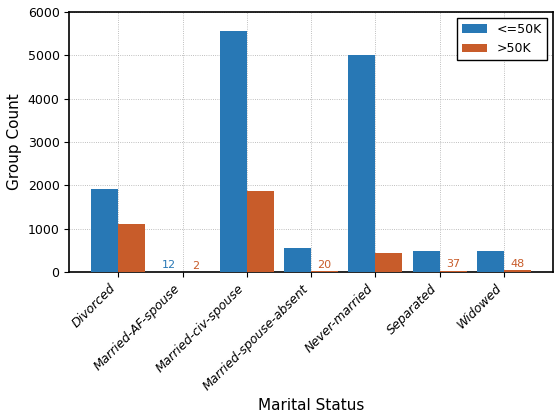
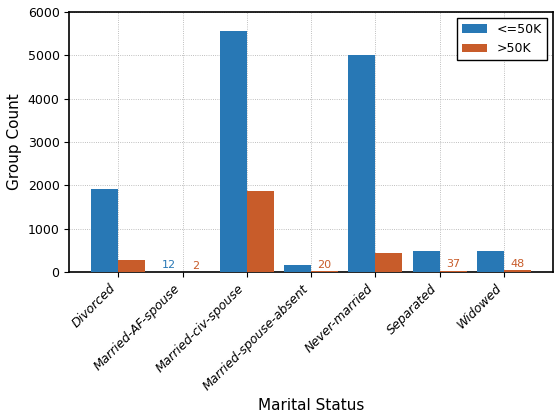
>50K/Divorced: 1100 -> 270
<=50K/Married-spouse-absent: 550 -> 170
